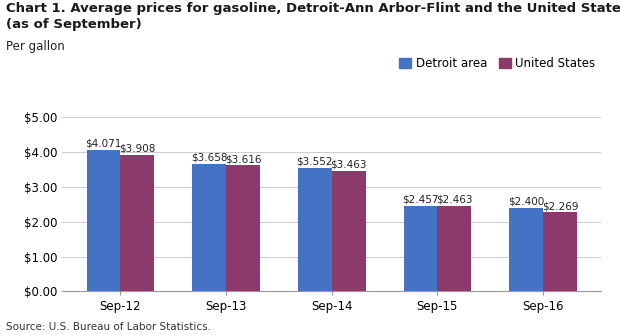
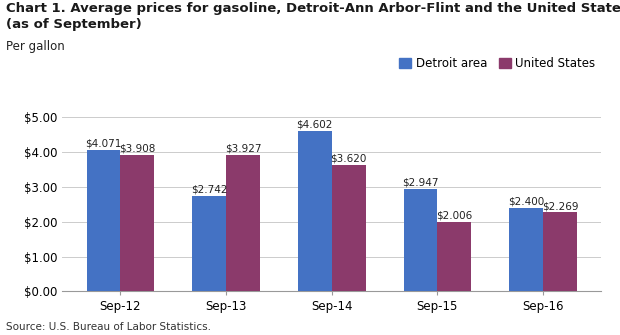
Detroit area/Sep-13: $3.658 -> $2.742
United States/Sep-13: $3.616 -> $3.927
Detroit area/Sep-14: $3.552 -> $4.602
United States/Sep-14: $3.463 -> $3.620
Detroit area/Sep-15: $2.457 -> $2.947
United States/Sep-15: $2.463 -> $2.006
